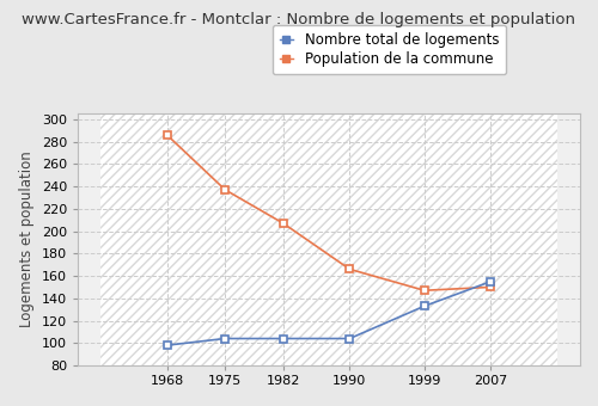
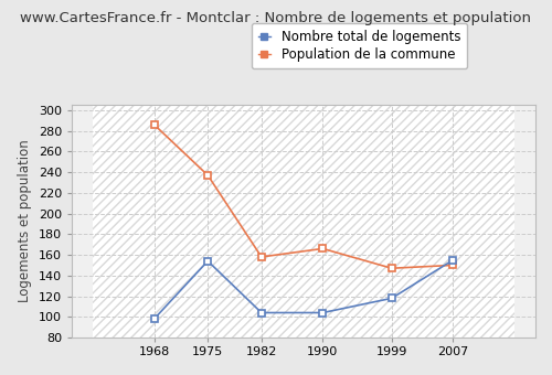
Nombre total de logements/1975: 104 -> 154
Population de la commune/1982: 207 -> 158
Nombre total de logements/1999: 133 -> 118
